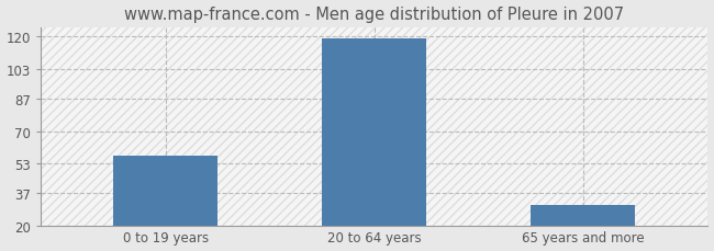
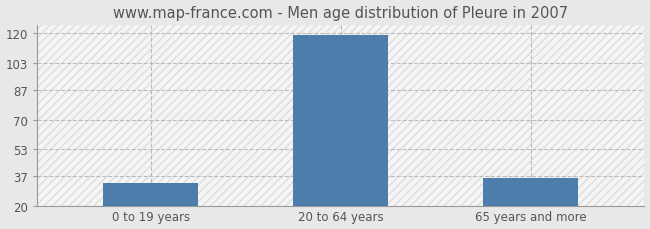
0 to 19 years: 57 -> 33
65 years and more: 31 -> 36
